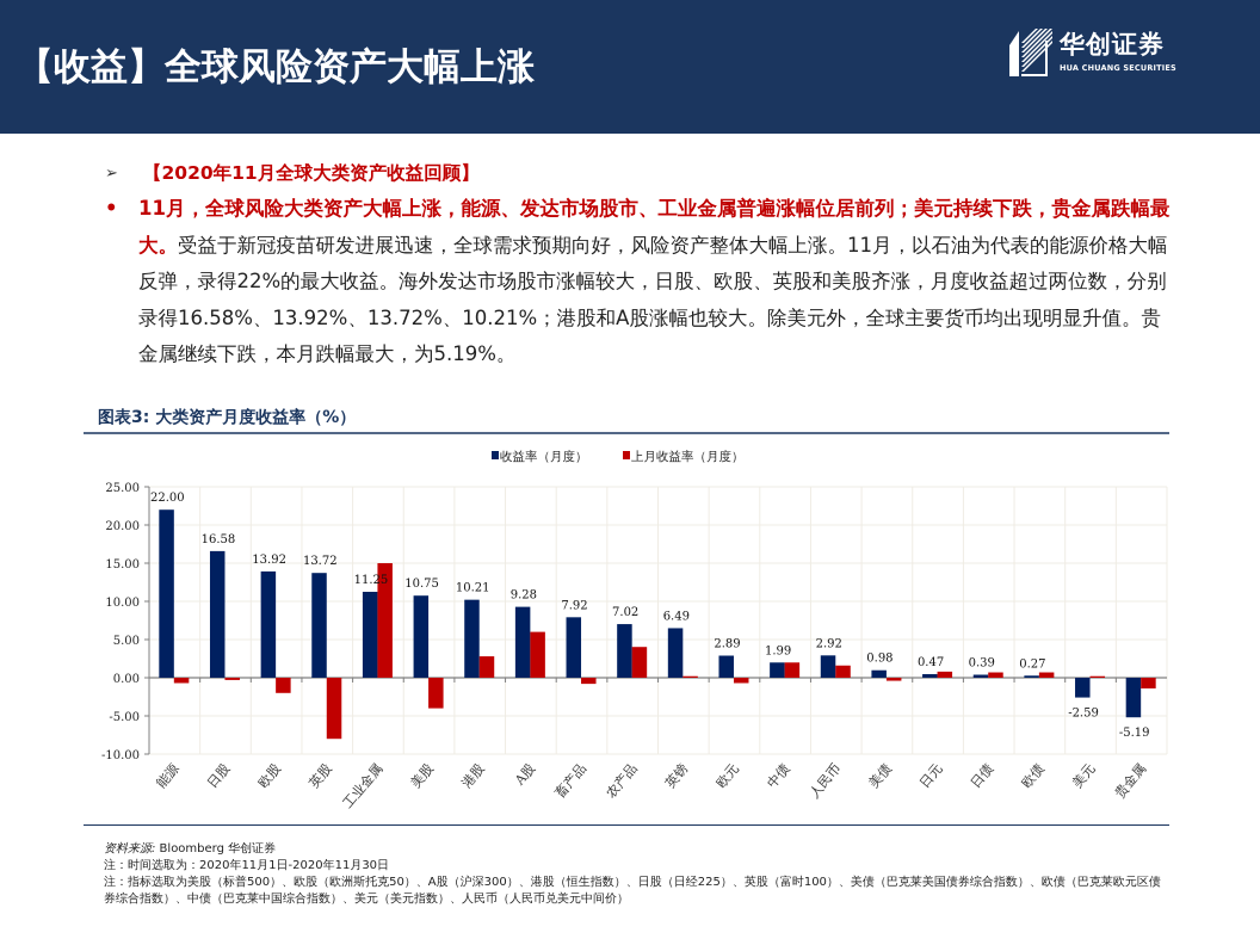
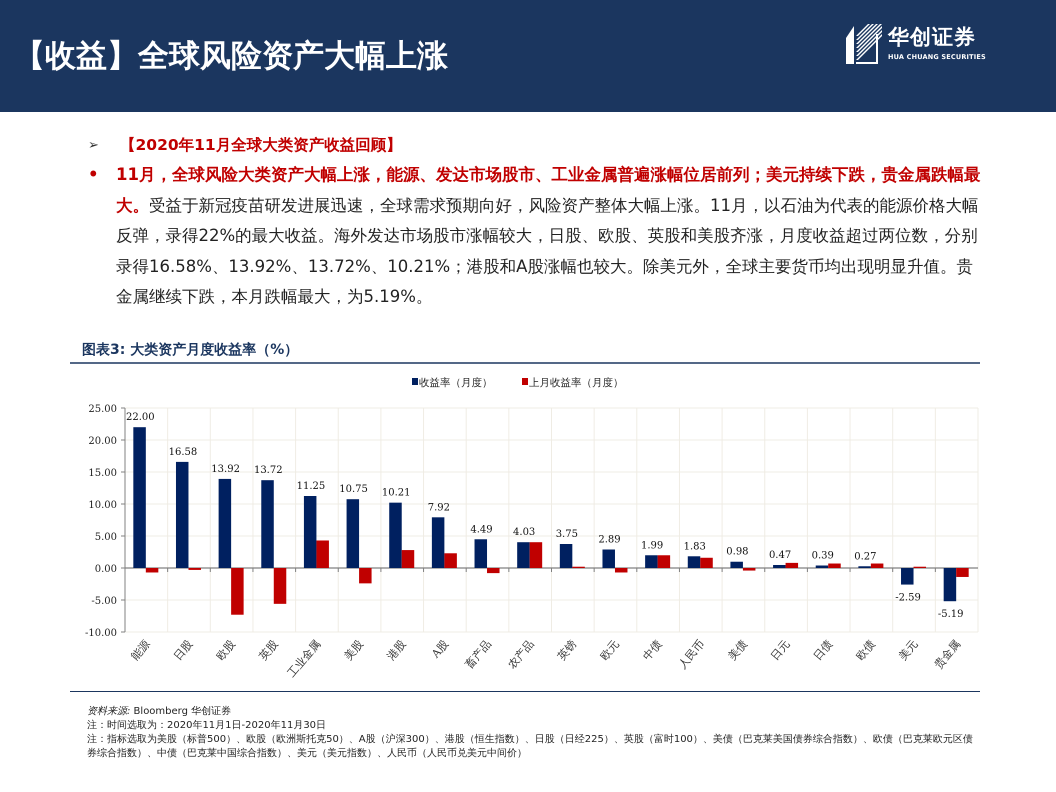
上月收益率（月度）/欧股: -2 -> -7
上月收益率（月度）/英股: -8 -> -6
上月收益率（月度）/工业金属: 15 -> 4
上月收益率（月度）/美股: -4 -> -2
收益率（月度）/A股: 9.28 -> 7.92
上月收益率（月度）/A股: 6 -> 2
收益率（月度）/畜产品: 7.92 -> 4.49
收益率（月度）/农产品: 7.02 -> 4.03
收益率（月度）/英镑: 6.49 -> 3.75
收益率（月度）/人民币: 2.92 -> 1.83
